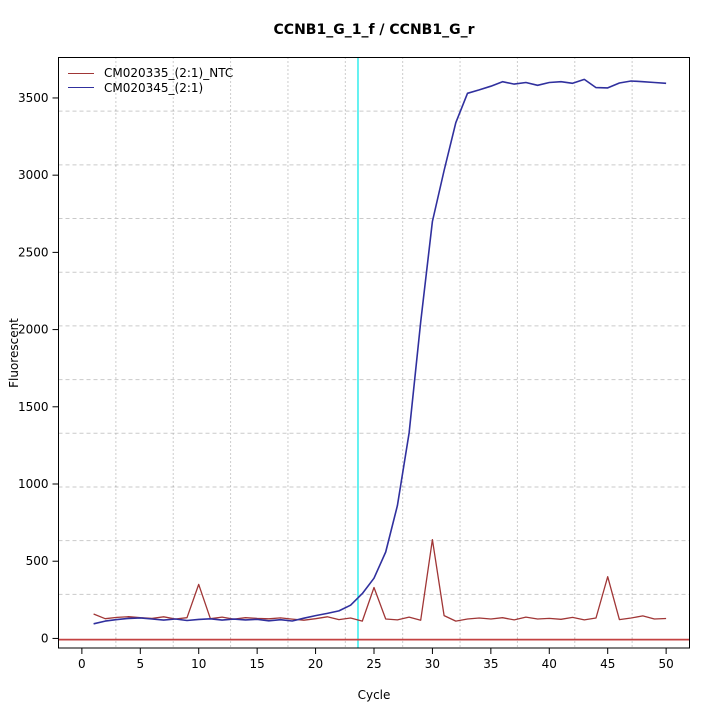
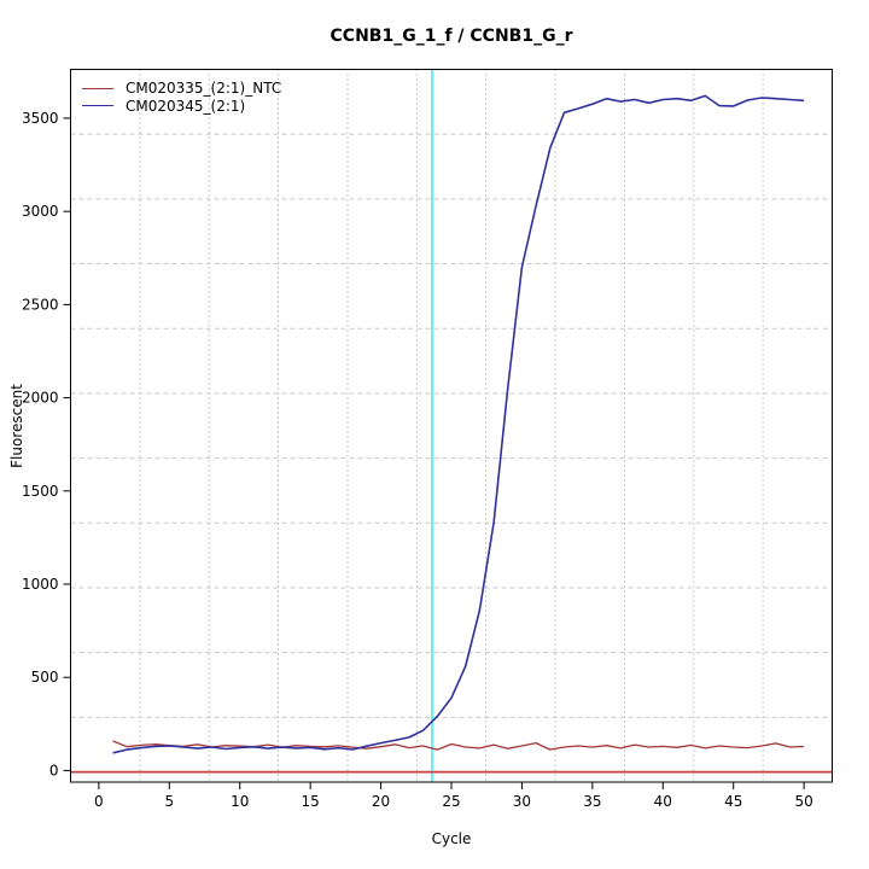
CM020335_(2:1)_NTC/10: 350 -> 130
CM020335_(2:1)_NTC/25: 330 -> 140
CM020335_(2:1)_NTC/30: 640 -> 130
CM020335_(2:1)_NTC/45: 400 -> 130
